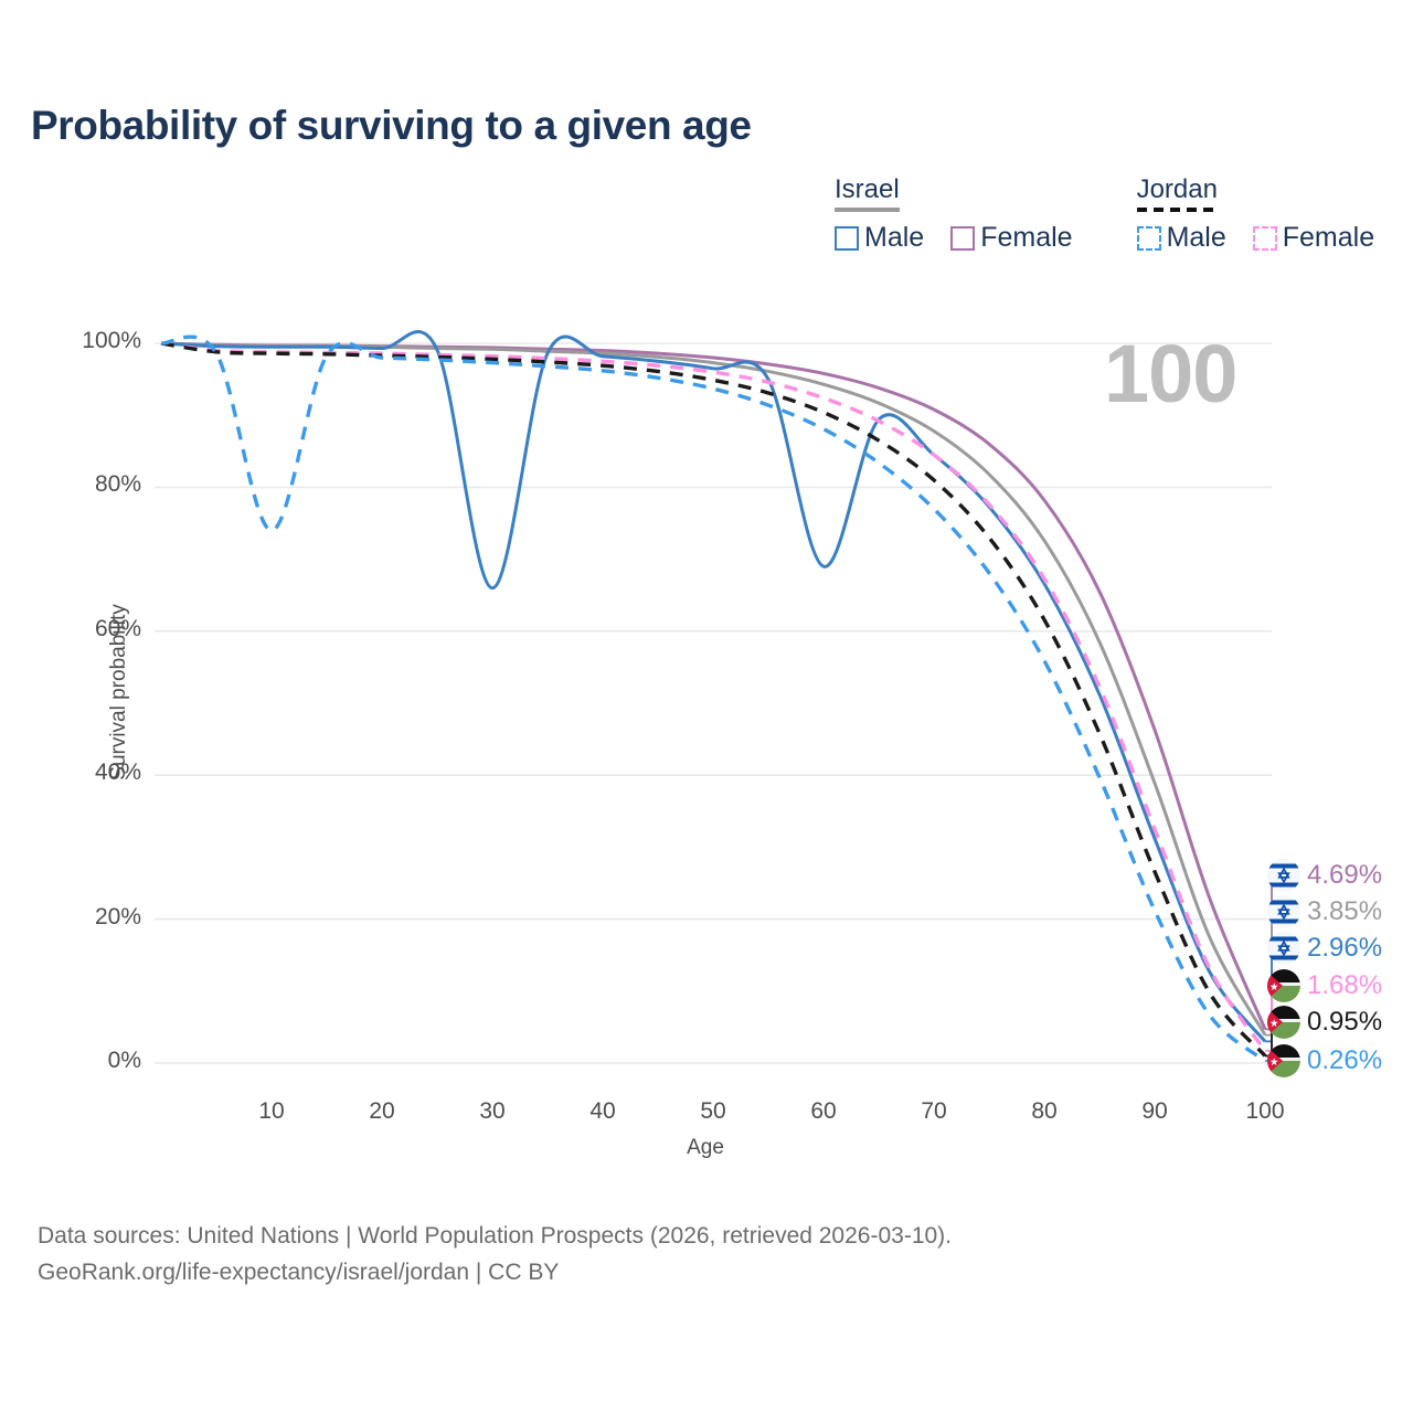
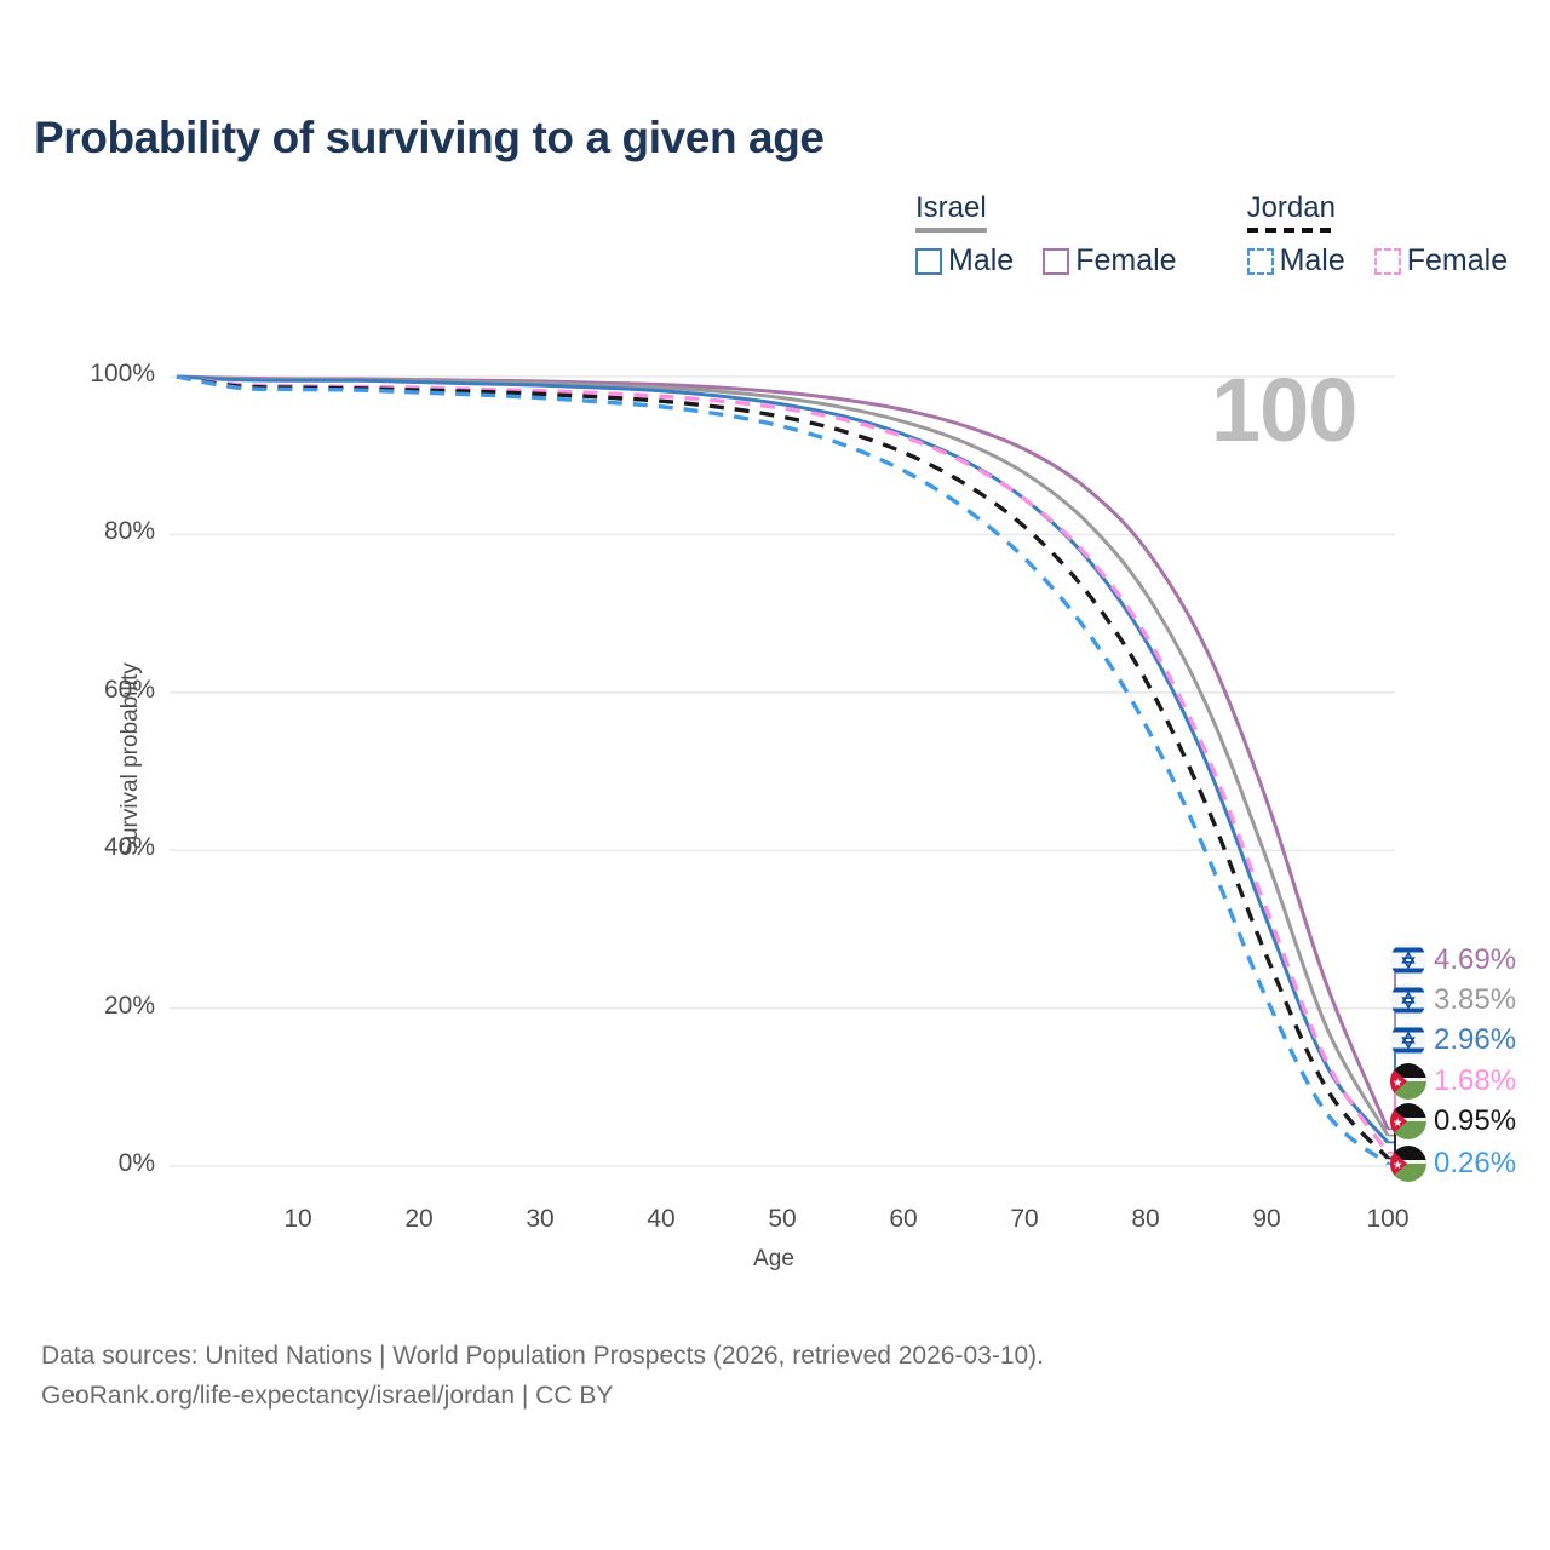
Jordan Male/10: 74% -> 98%
Israel Male/30: 66% -> 99%
Israel Male/60: 69% -> 93%
